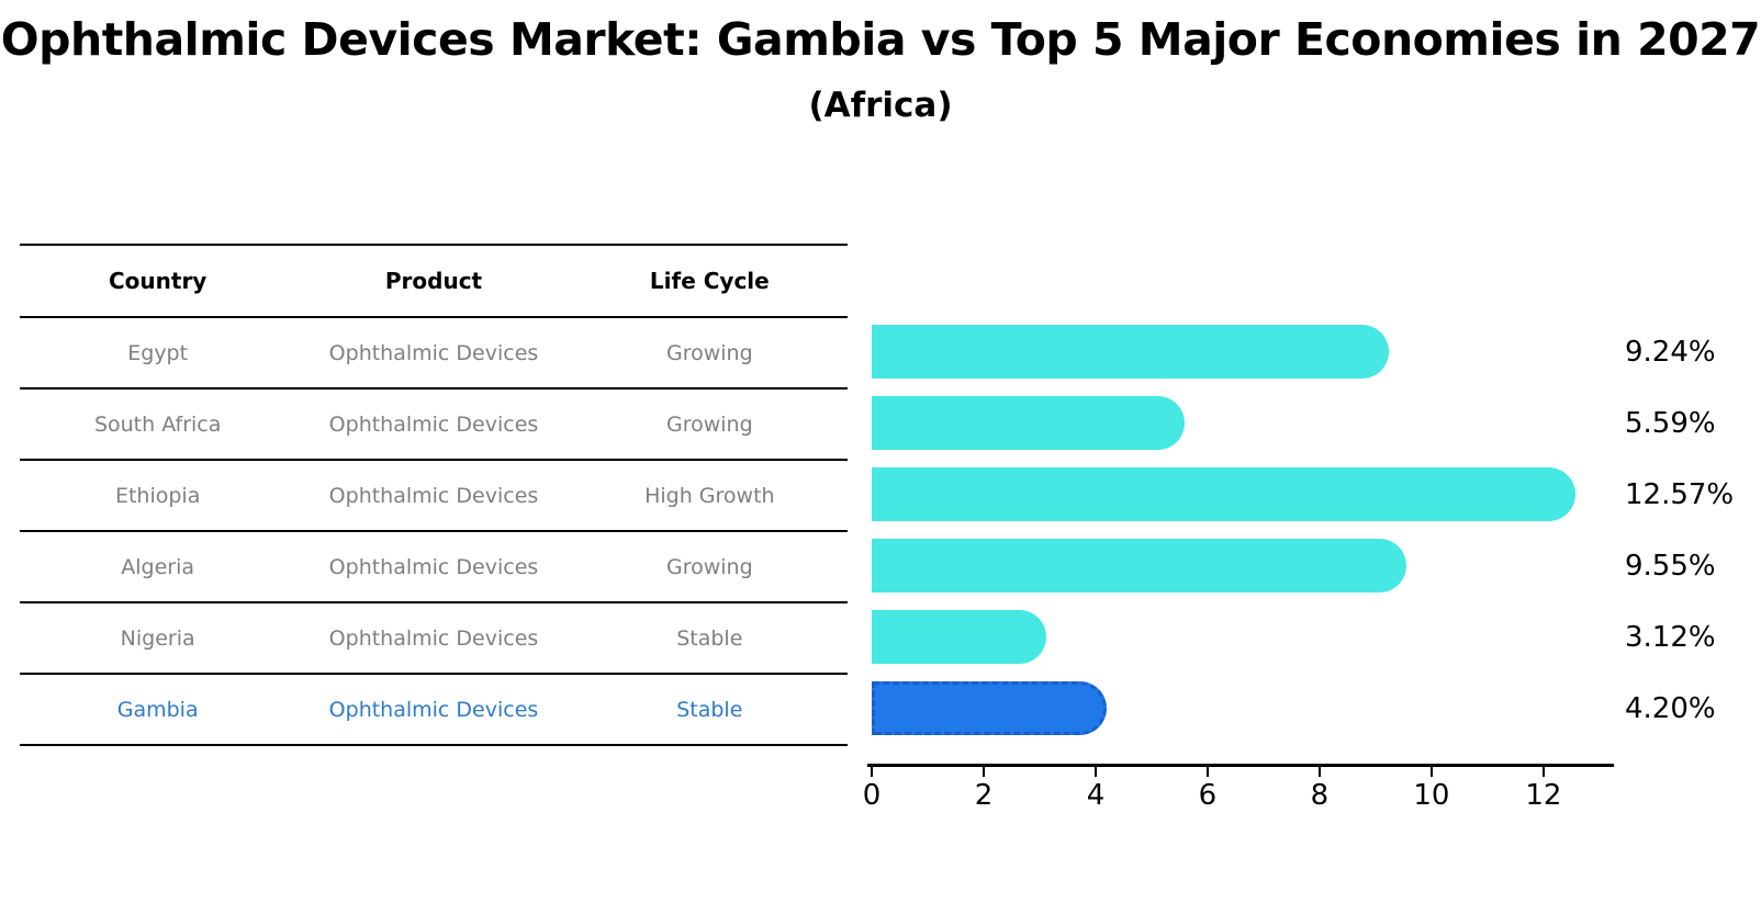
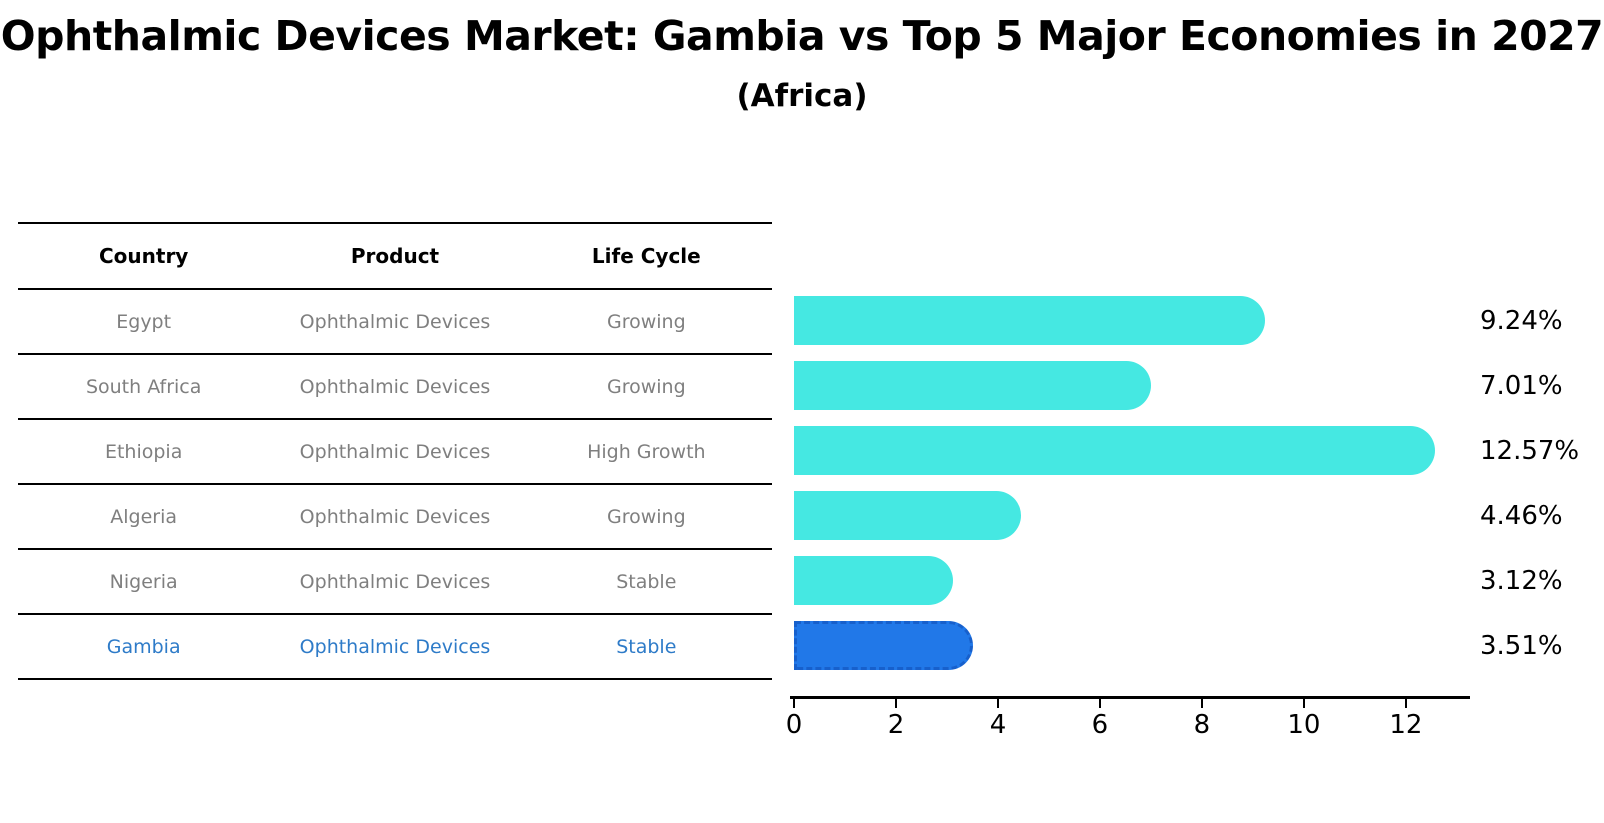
South Africa: 5.59% -> 7.01%
Algeria: 9.55% -> 4.46%
Gambia: 4.20% -> 3.51%
